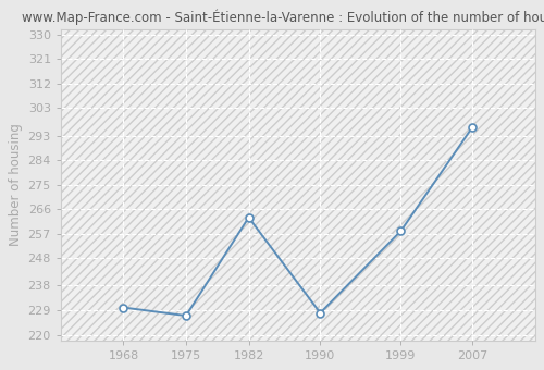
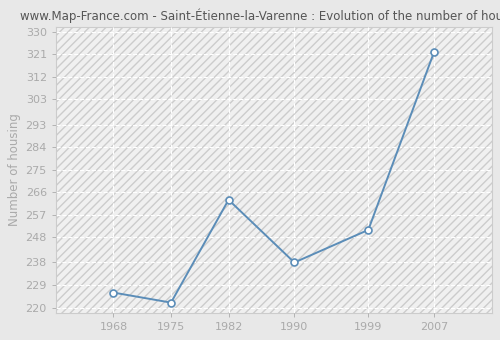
1968: 230 -> 226
1975: 227 -> 222
1990: 228 -> 238
1999: 258 -> 251
2007: 296 -> 322
